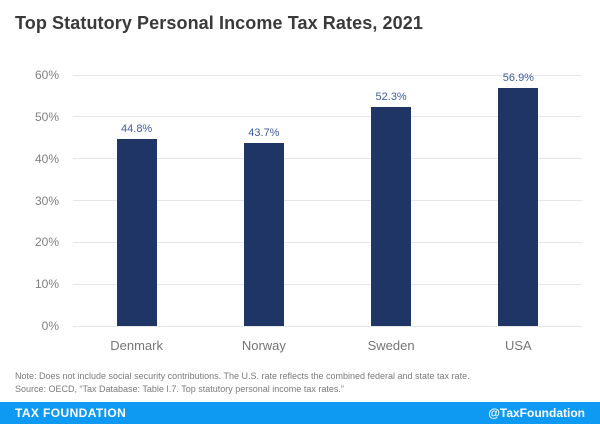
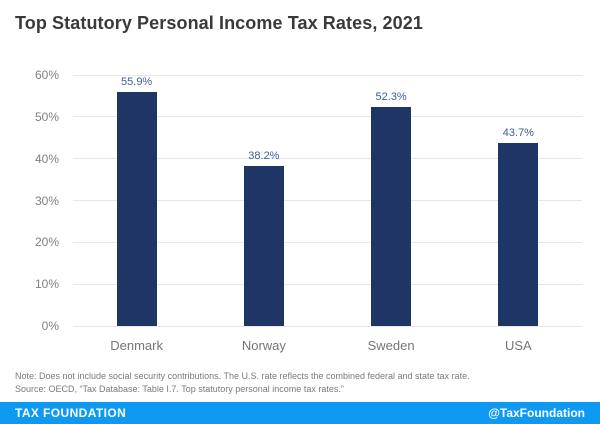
Denmark: 44.8% -> 55.9%
Norway: 43.7% -> 38.2%
USA: 56.9% -> 43.7%
